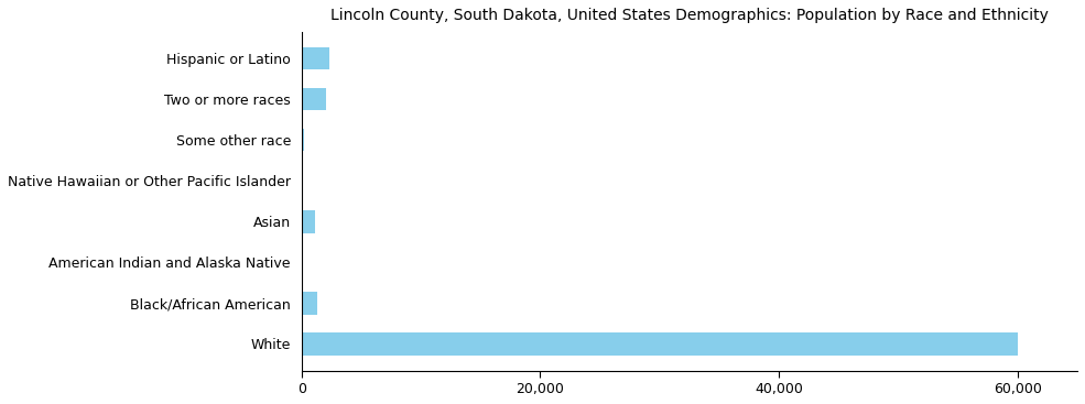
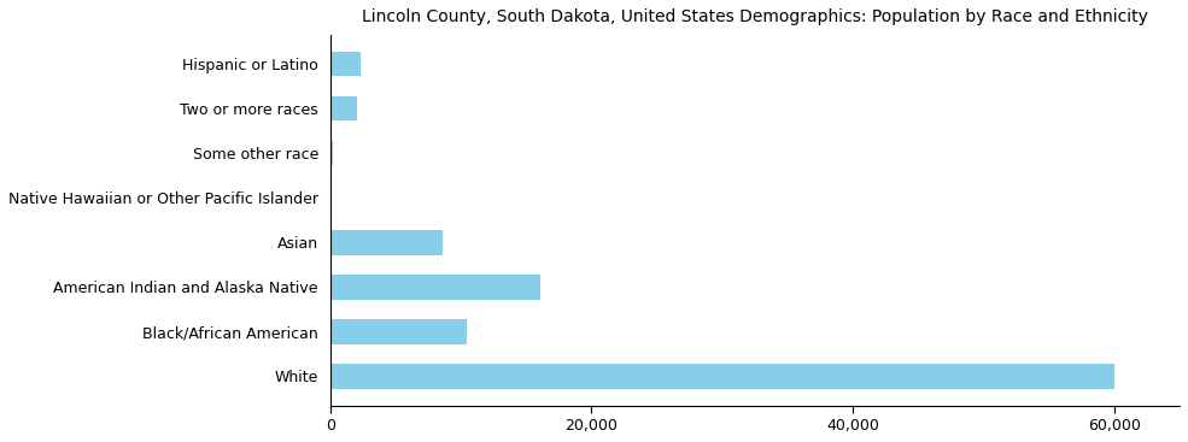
Asian: 1,100 -> 8,600
American Indian and Alaska Native: 100 -> 16,100
Black/African American: 1,300 -> 10,500
